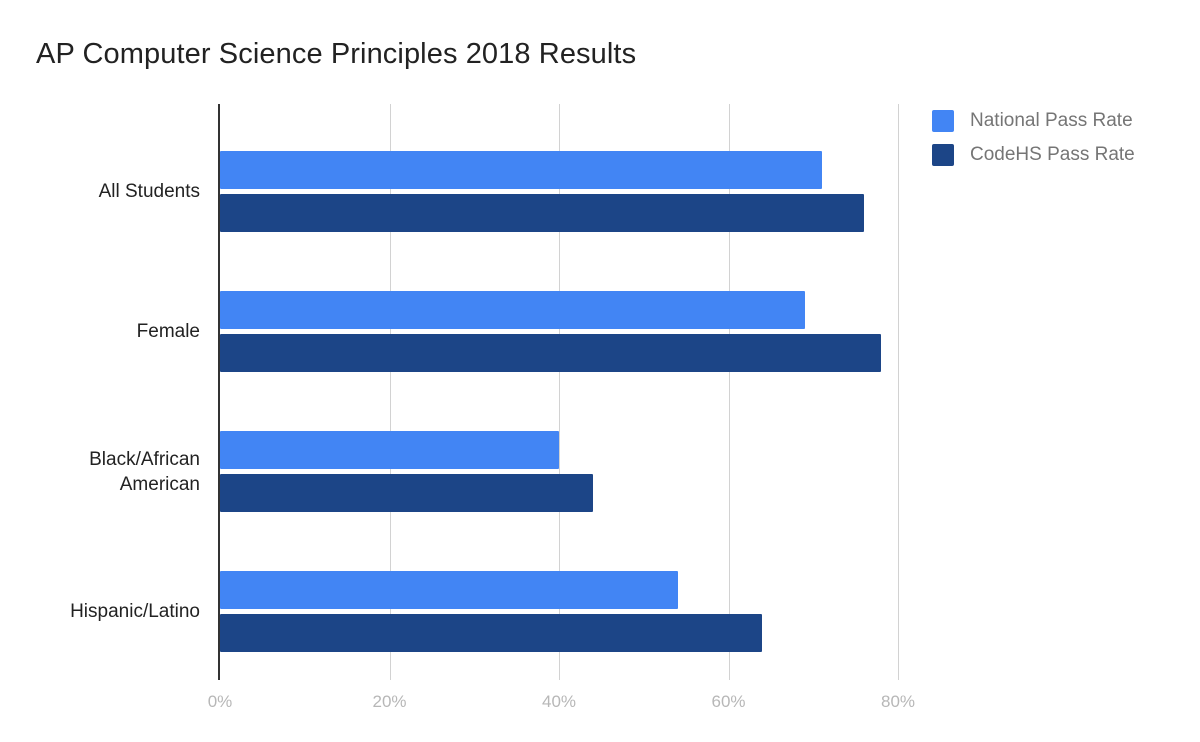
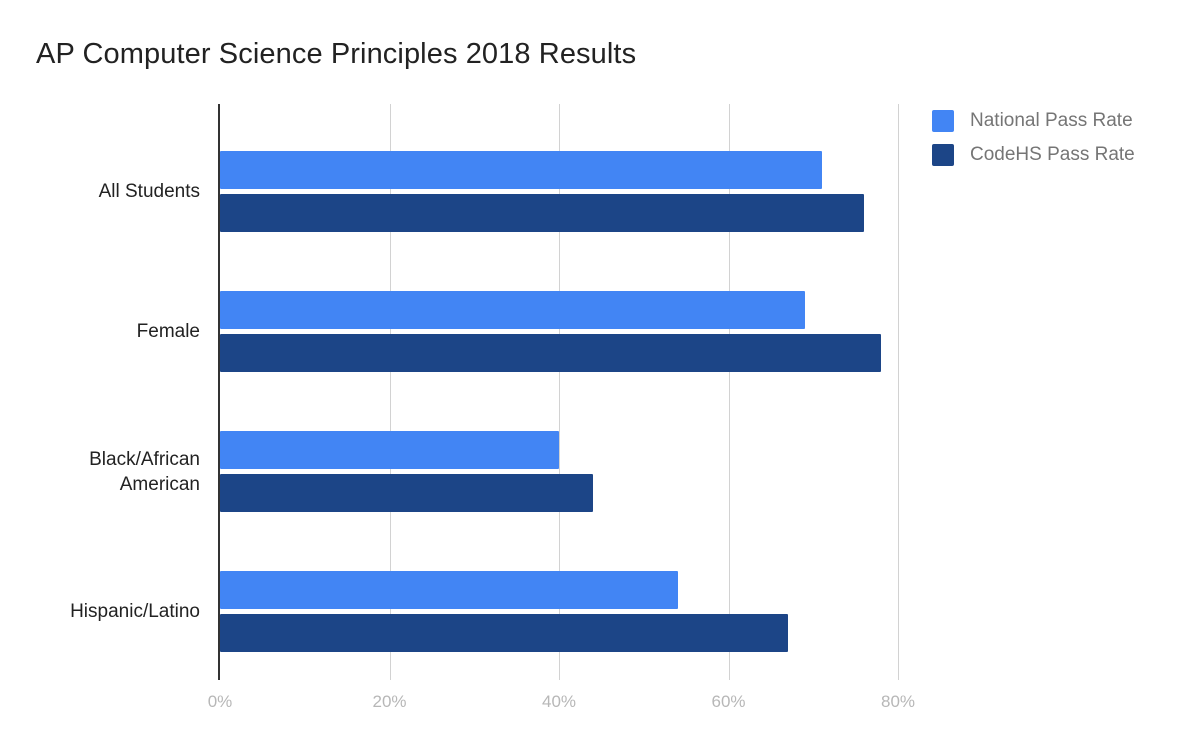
CodeHS Pass Rate/Hispanic/Latino: 64% -> 67%
